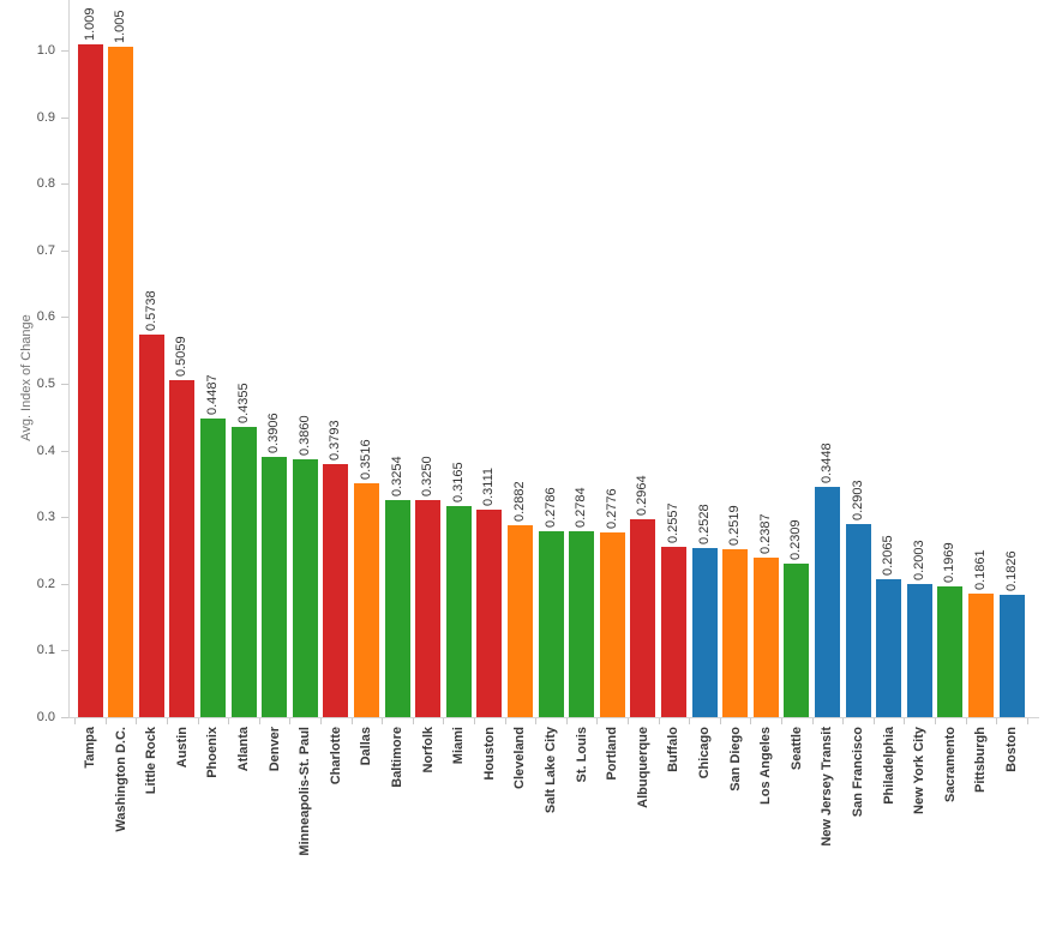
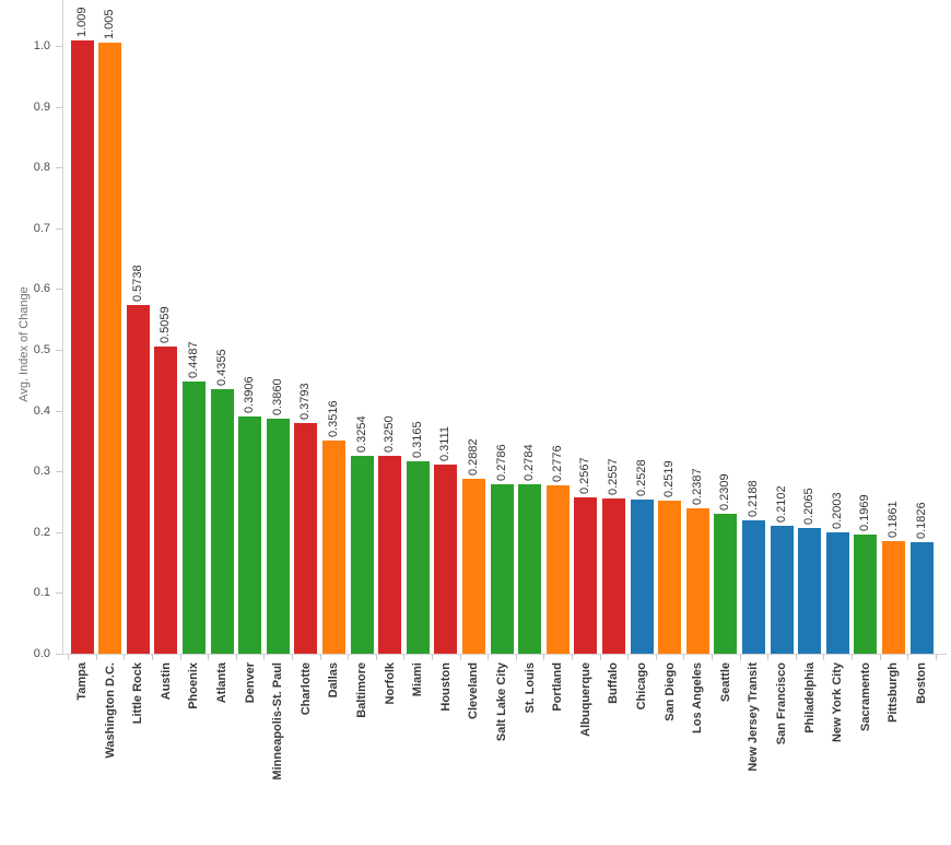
Albuquerque: 0.2964 -> 0.2567
New Jersey Transit: 0.3448 -> 0.2188
San Francisco: 0.2903 -> 0.2102
